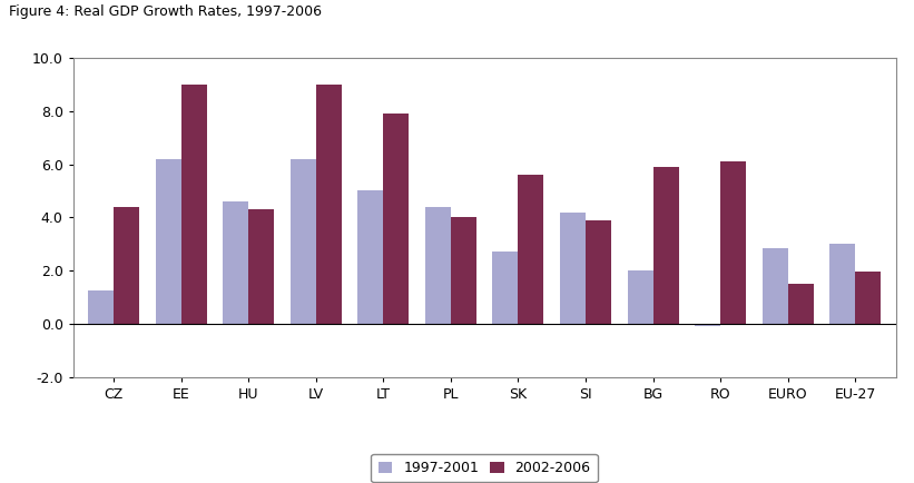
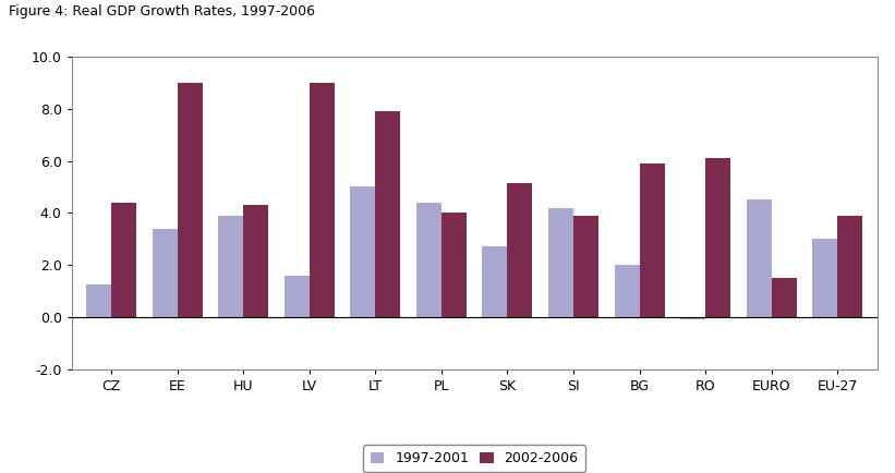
1997-2001/EE: 6.20 -> 3.40
1997-2001/HU: 4.60 -> 3.90
1997-2001/LV: 6.20 -> 1.60
2002-2006/SK: 5.60 -> 5.15
1997-2001/EURO: 2.85 -> 4.50
2002-2006/EU-27: 1.95 -> 3.90
